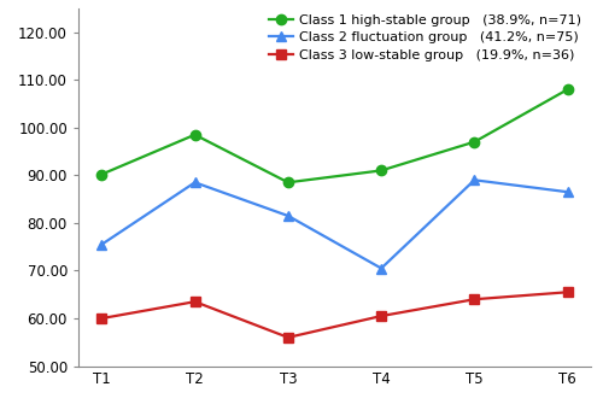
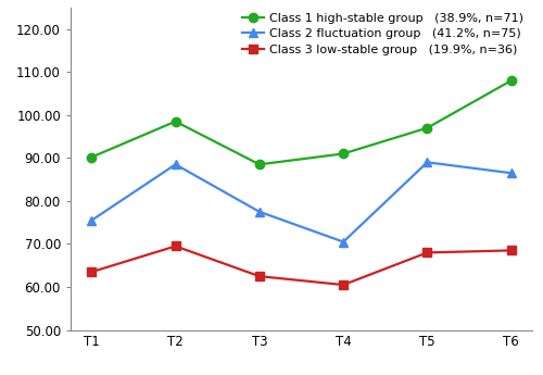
Class 3 low-stable group (19.9%, n=36)/T1: 60.0 -> 63.5
Class 3 low-stable group (19.9%, n=36)/T2: 63.5 -> 69.5
Class 2 fluctuation group (41.2%, n=75)/T3: 81.5 -> 77.5
Class 3 low-stable group (19.9%, n=36)/T3: 56.0 -> 62.5
Class 3 low-stable group (19.9%, n=36)/T5: 64.0 -> 68.0
Class 3 low-stable group (19.9%, n=36)/T6: 65.5 -> 68.5
